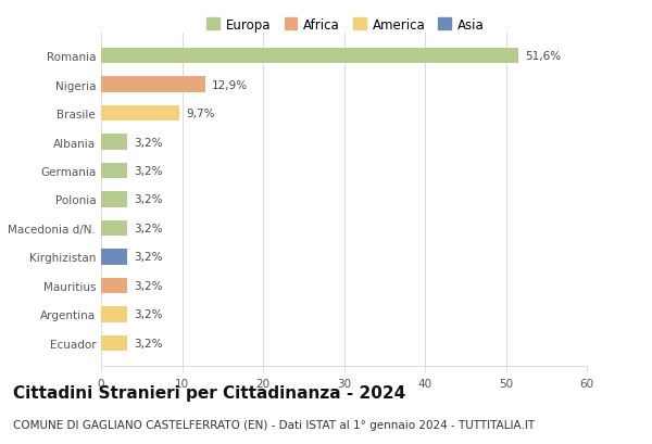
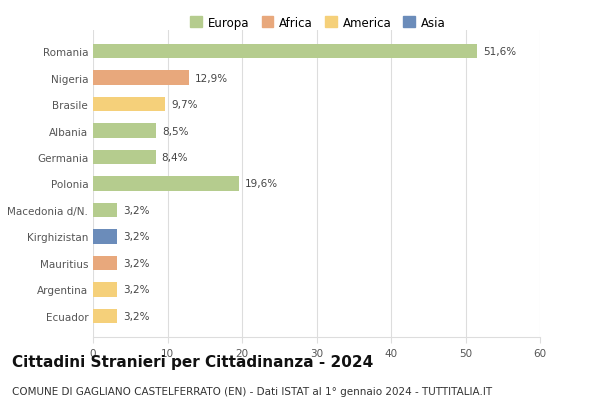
Albania: 3,2% -> 8,5%
Germania: 3,2% -> 8,4%
Polonia: 3,2% -> 19,6%
